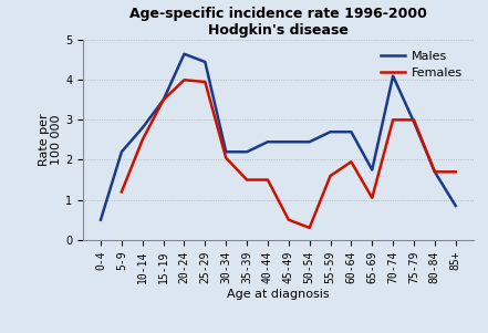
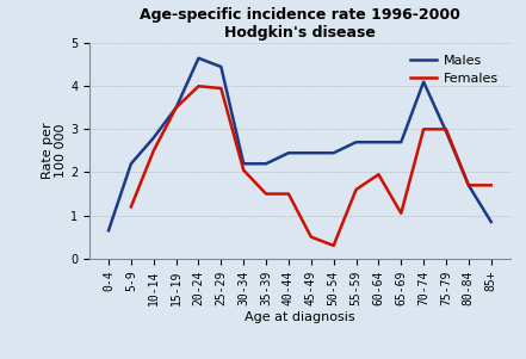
Males/0-4: 0.50 -> 0.65
Males/65-69: 1.75 -> 2.70
